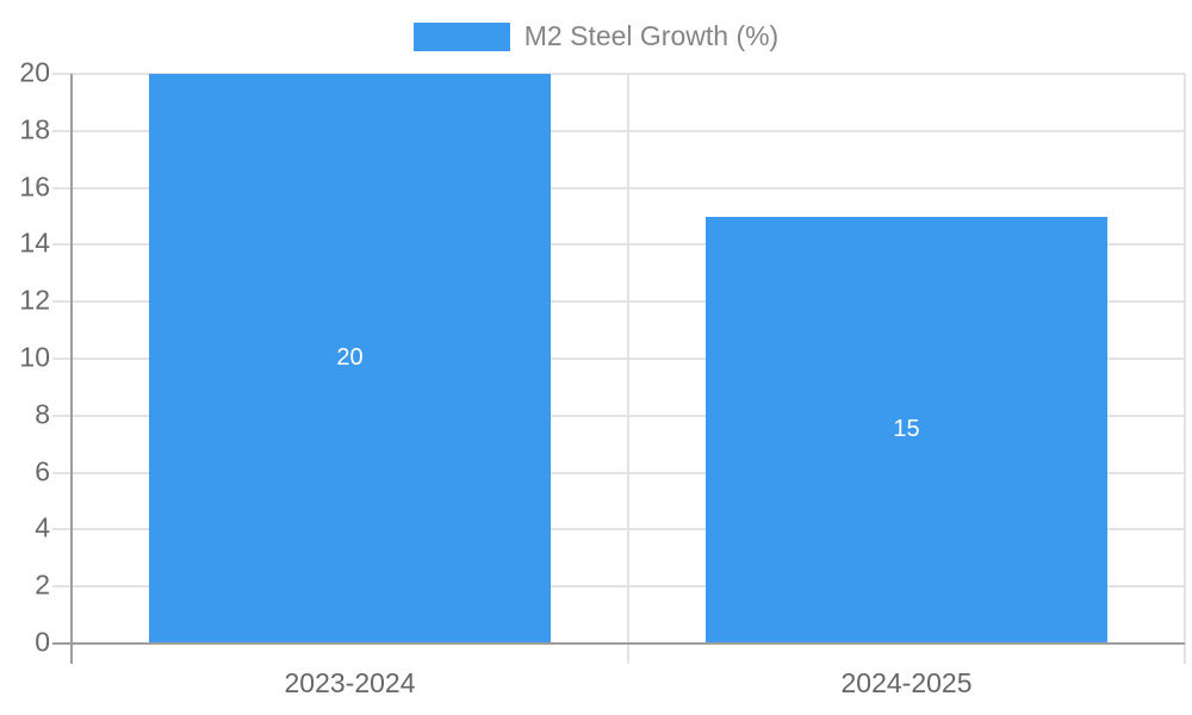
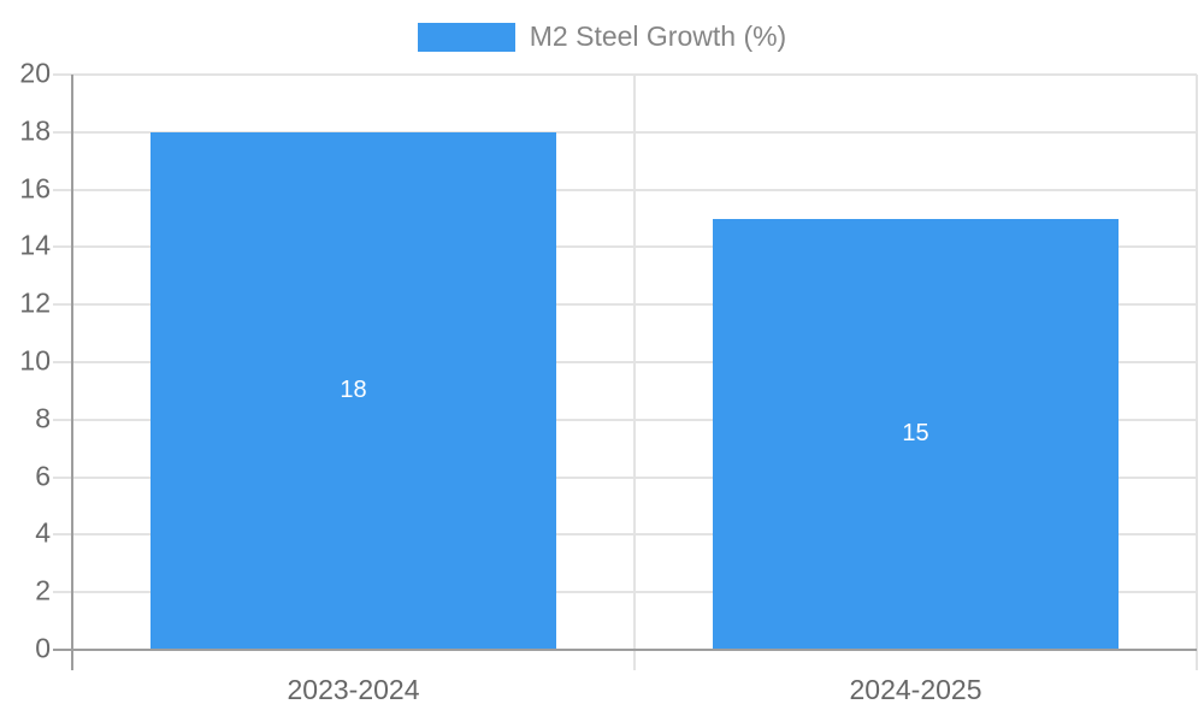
2023-2024: 20 -> 18
